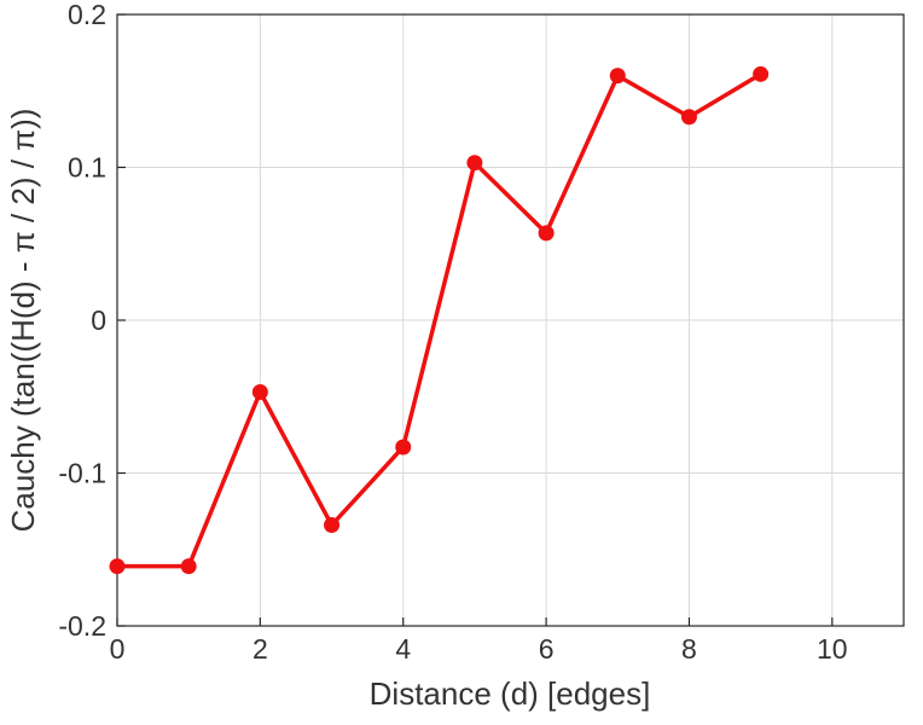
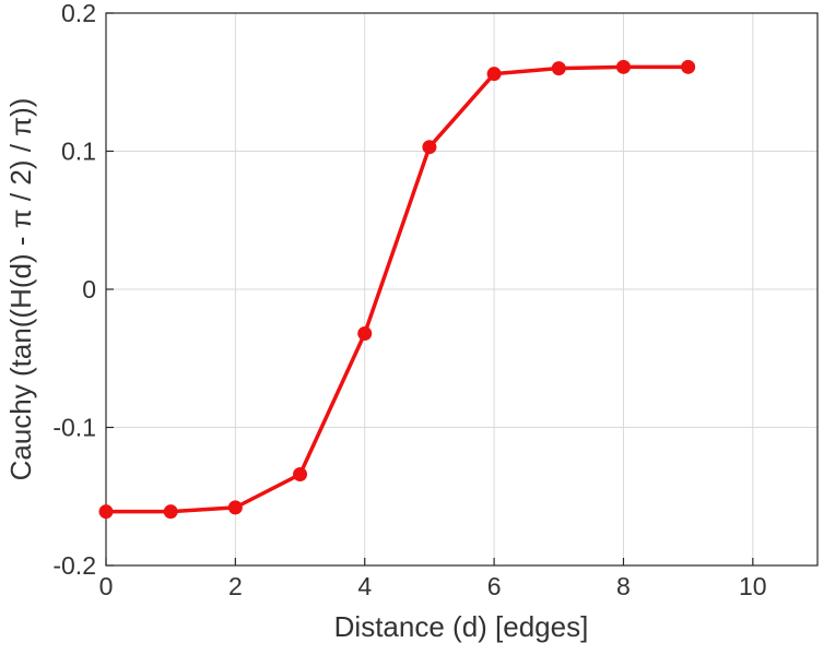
2: -0.047 -> -0.158
4: -0.083 -> -0.032
6: 0.057 -> 0.156
8: 0.133 -> 0.161
